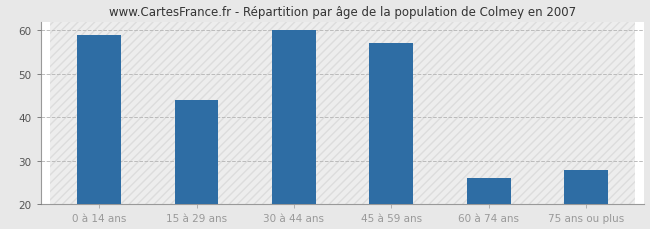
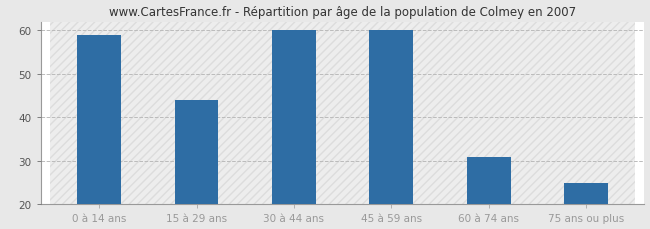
45 à 59 ans: 57 -> 60
60 à 74 ans: 26 -> 31
75 ans ou plus: 28 -> 25
